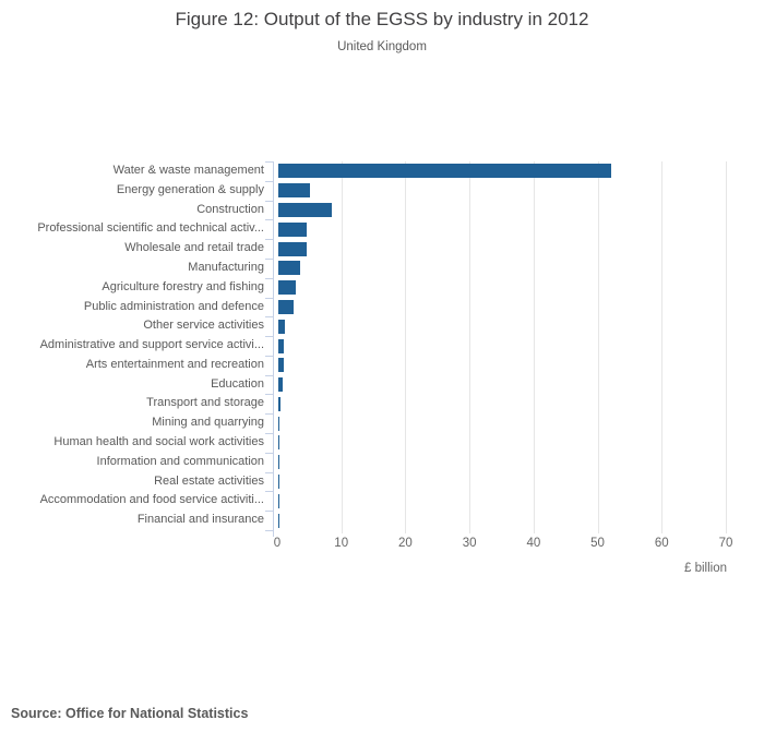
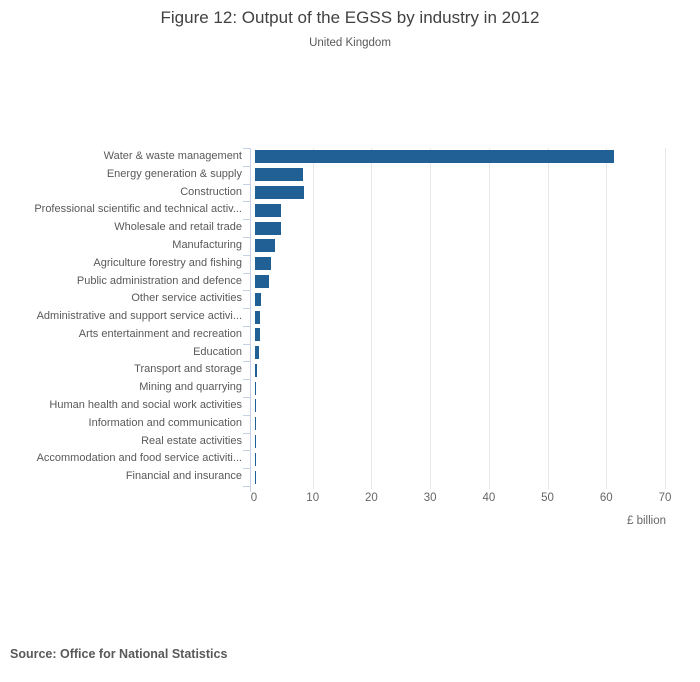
Water & waste management: 52 -> 61
Energy generation & supply: 5 -> 8
